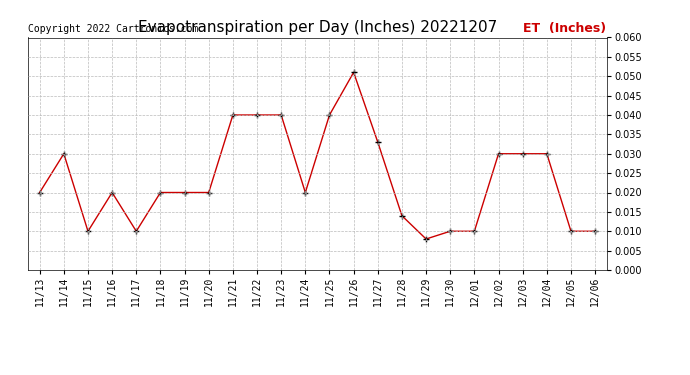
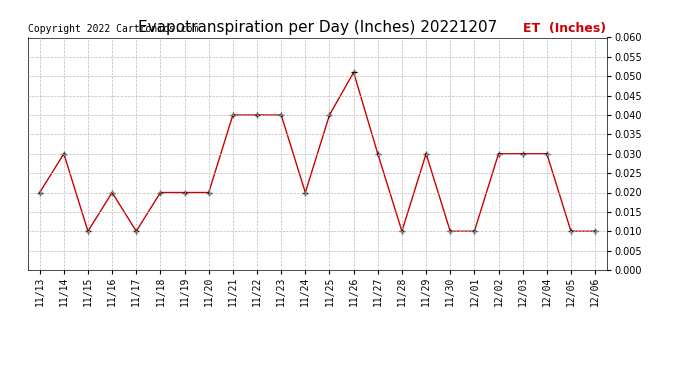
11/27: 0.033 -> 0.030
11/28: 0.014 -> 0.010
11/29: 0.008 -> 0.030
